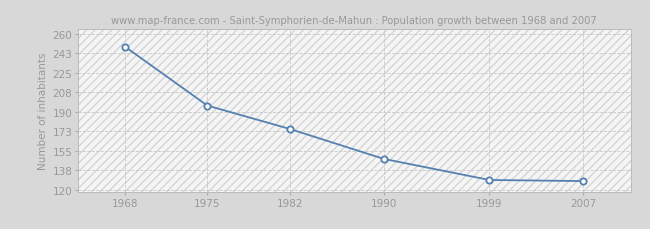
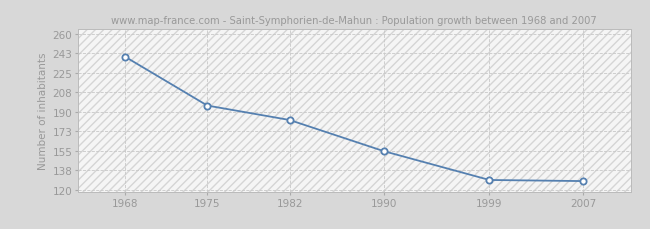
1968: 249 -> 240
1982: 175 -> 183
1990: 148 -> 155
